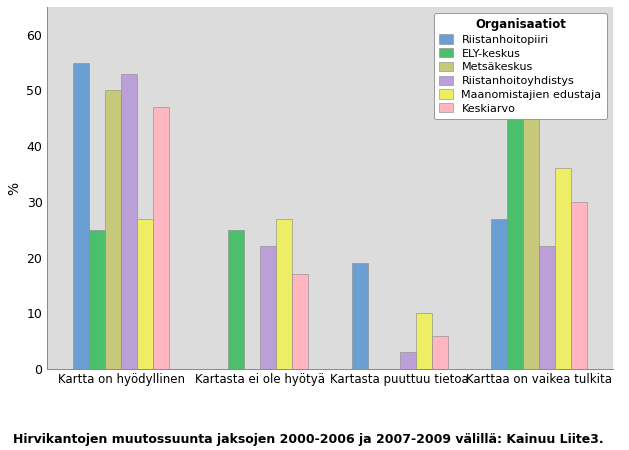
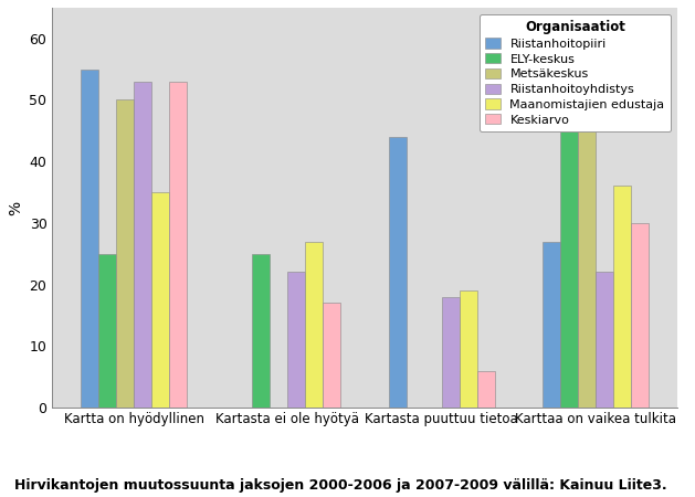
Maanomistajien edustaja/Kartta on hyödyllinen: 27 -> 35
Keskiarvo/Kartta on hyödyllinen: 47 -> 53
Riistanhoitopiiri/Kartasta puuttuu tietoa: 19 -> 44
Riistanhoitoyhdistys/Kartasta puuttuu tietoa: 3 -> 18
Maanomistajien edustaja/Kartasta puuttuu tietoa: 10 -> 19
